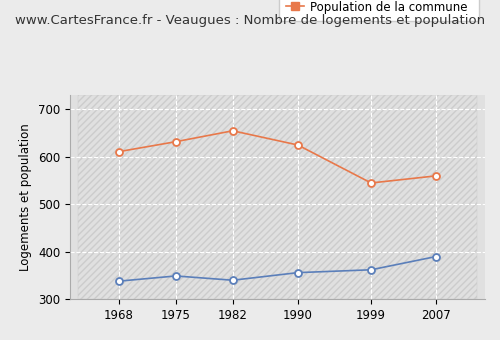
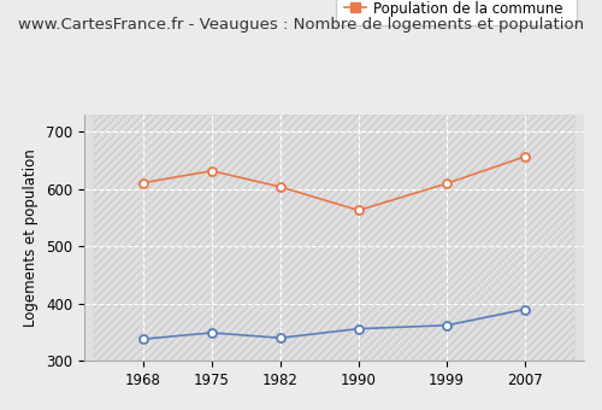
Population de la commune/1982: 655 -> 604
Population de la commune/1990: 625 -> 563
Population de la commune/1999: 545 -> 610
Population de la commune/2007: 560 -> 657
